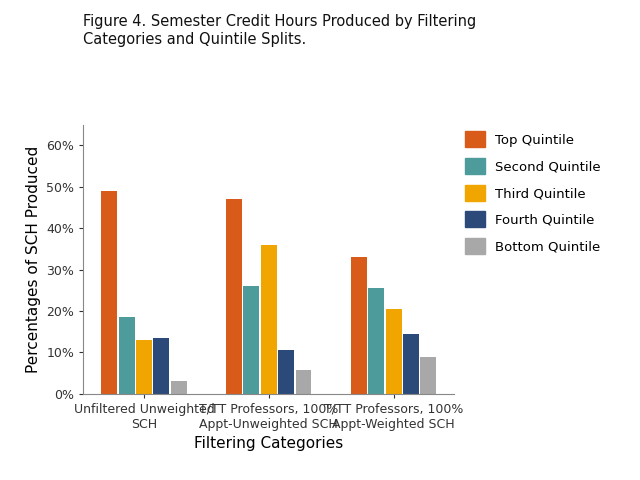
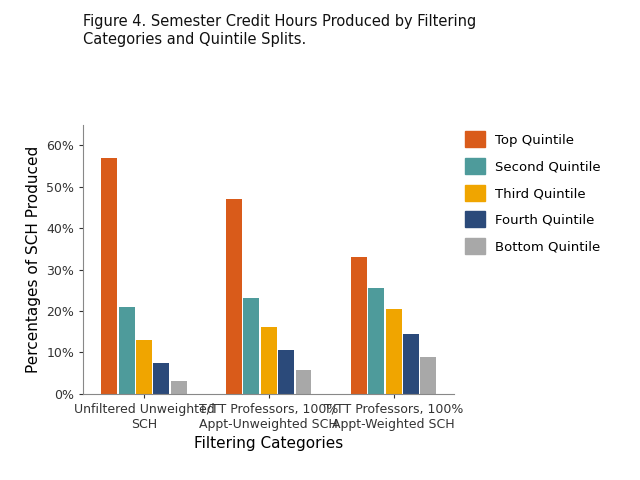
Top Quintile/Unfiltered Unweighted SCH: 49% -> 57%
Second Quintile/Unfiltered Unweighted SCH: 18.5% -> 21.0%
Fourth Quintile/Unfiltered Unweighted SCH: 13.5% -> 7.5%
Second Quintile/T/TT Professors, 100% Appt-Unweighted SCH: 26.0% -> 23.0%
Third Quintile/T/TT Professors, 100% Appt-Unweighted SCH: 36.0% -> 16.0%
